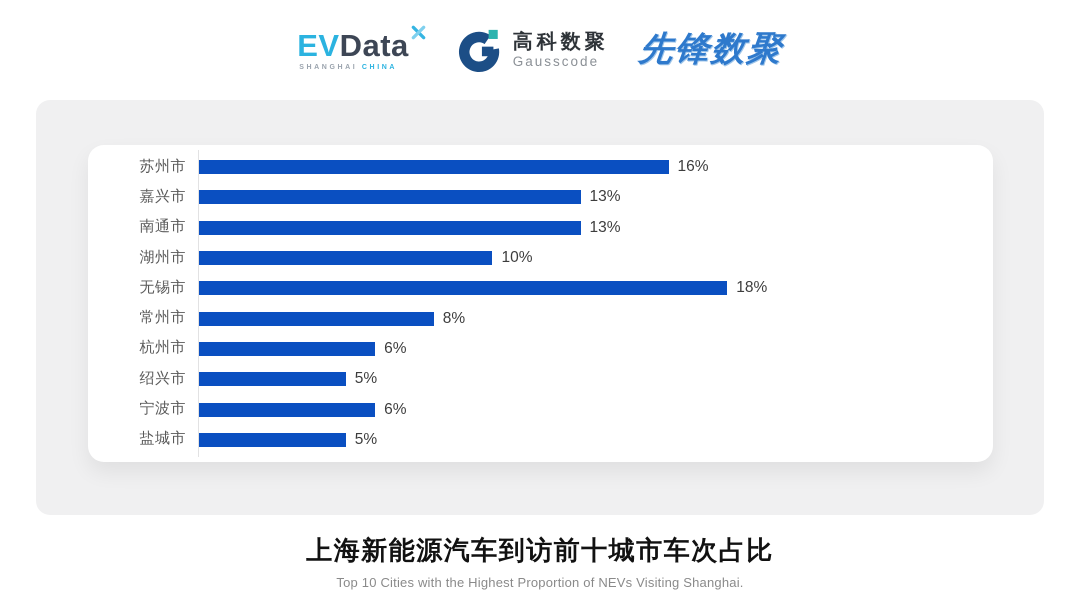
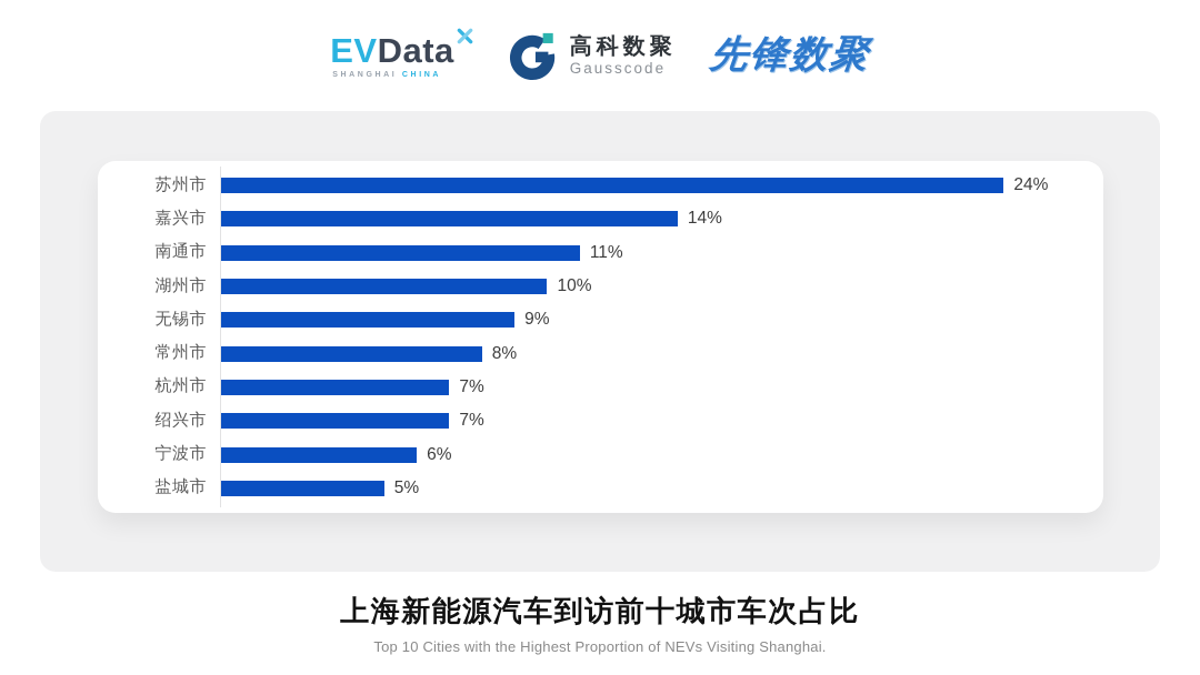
苏州市: 16% -> 24%
嘉兴市: 13% -> 14%
南通市: 13% -> 11%
无锡市: 18% -> 9%
杭州市: 6% -> 7%
绍兴市: 5% -> 7%
